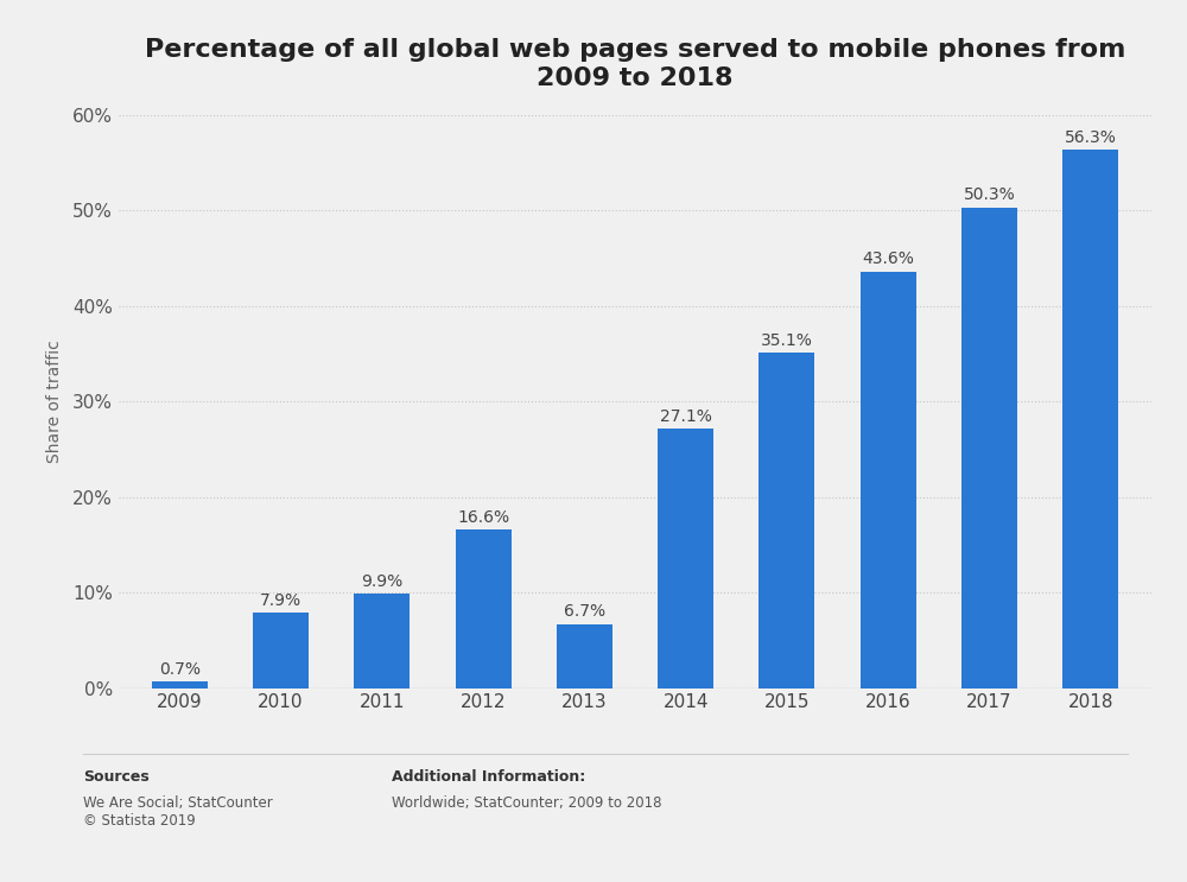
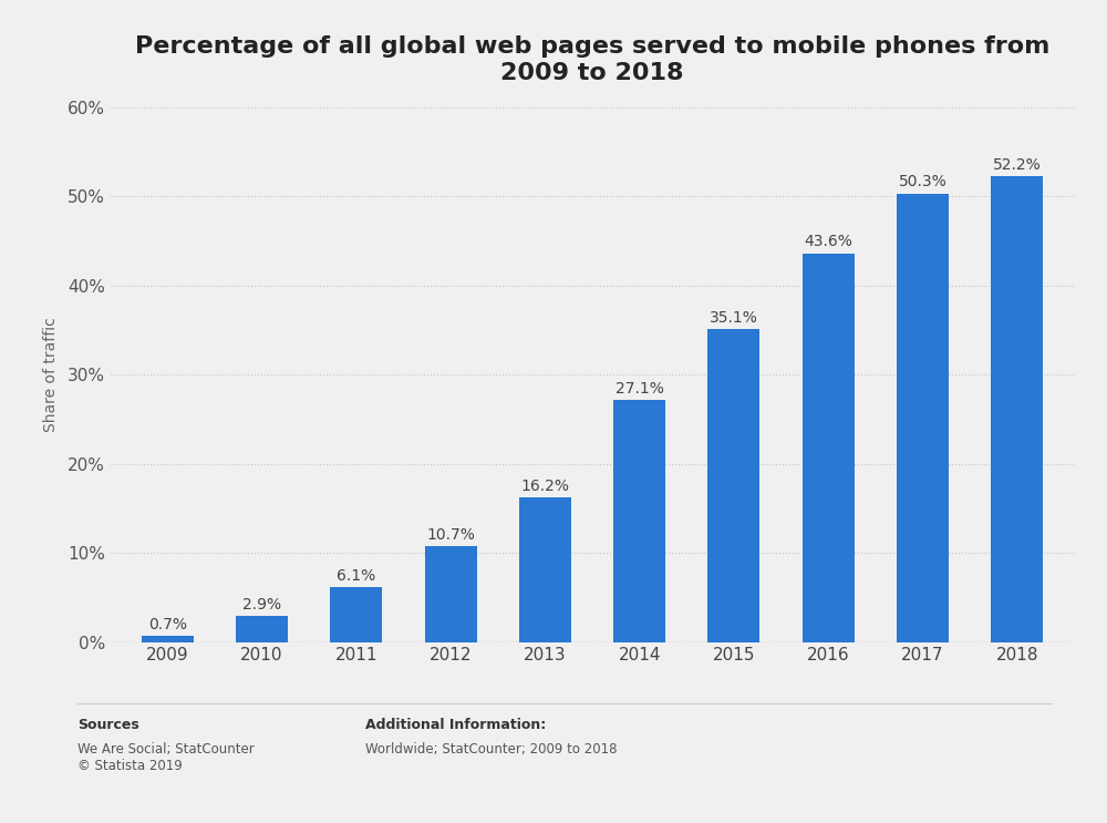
2010: 7.9% -> 2.9%
2011: 9.9% -> 6.1%
2012: 16.6% -> 10.7%
2013: 6.7% -> 16.2%
2018: 56.3% -> 52.2%
